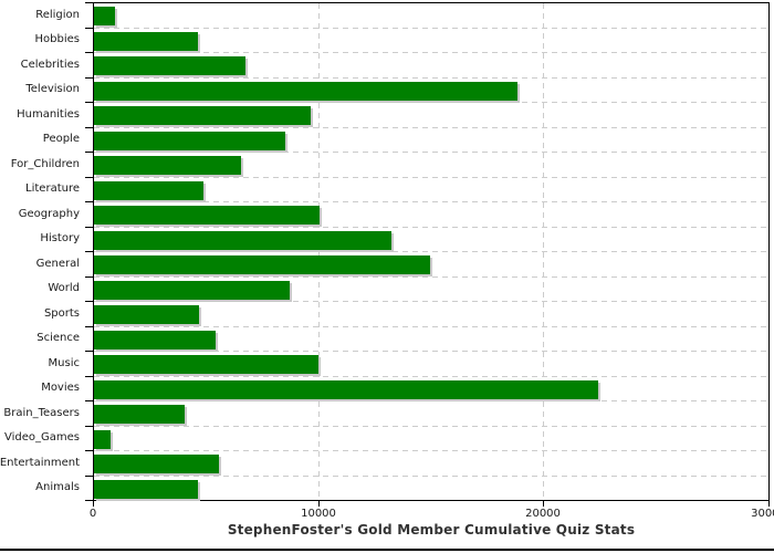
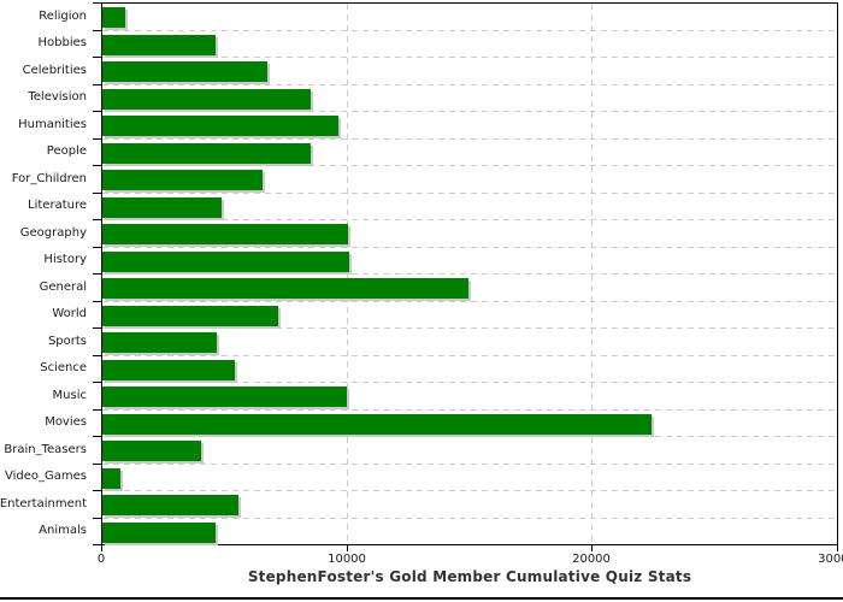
Television: 18800 -> 8500
History: 13200 -> 10100
World: 8700 -> 7200
